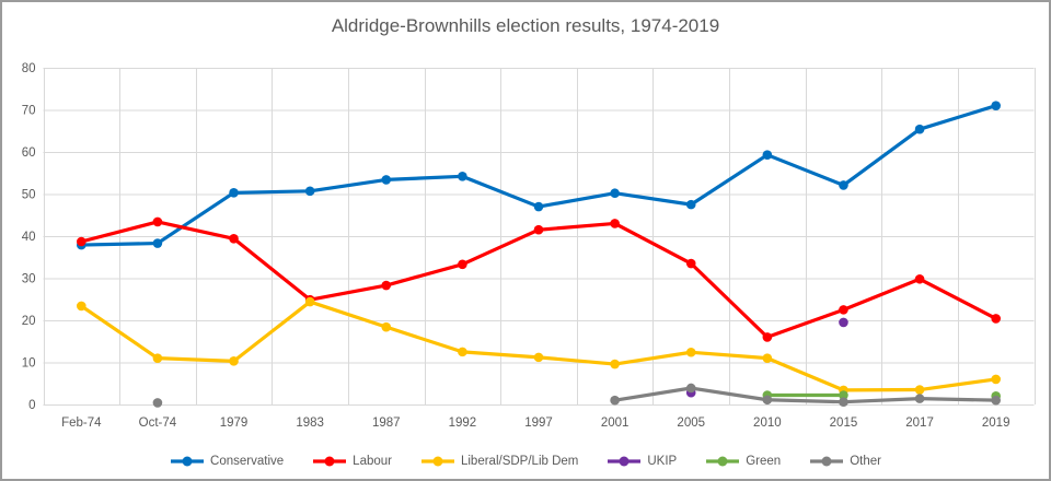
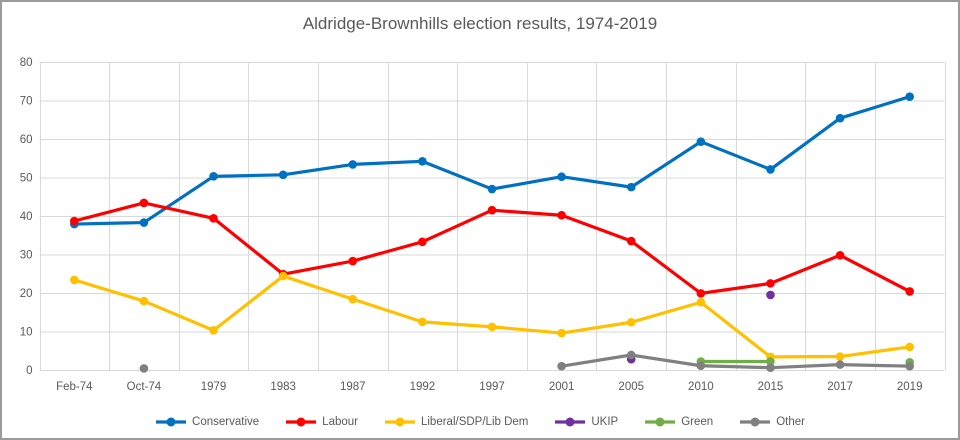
Liberal/SDP/Lib Dem/Oct-74: 11 -> 18
Labour/2001: 43 -> 40
Labour/2010: 16 -> 20
Liberal/SDP/Lib Dem/2010: 11 -> 18
